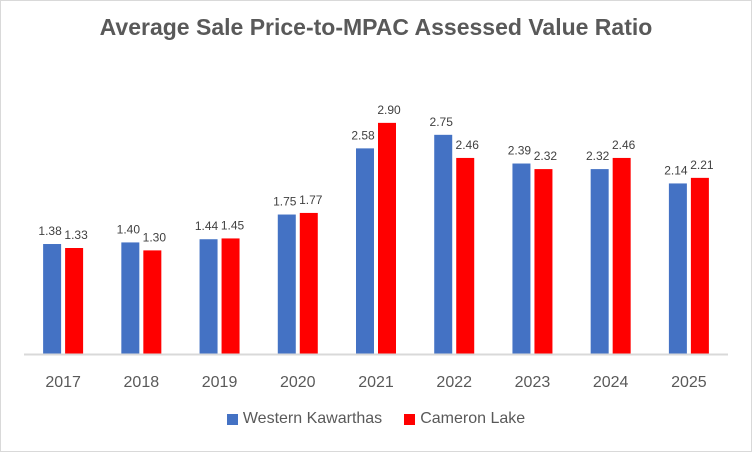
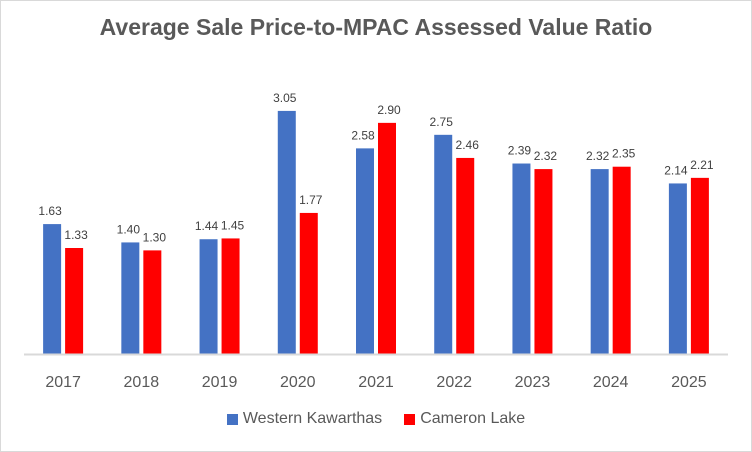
Western Kawarthas/2017: 1.38 -> 1.63
Western Kawarthas/2020: 1.75 -> 3.05
Cameron Lake/2024: 2.46 -> 2.35
